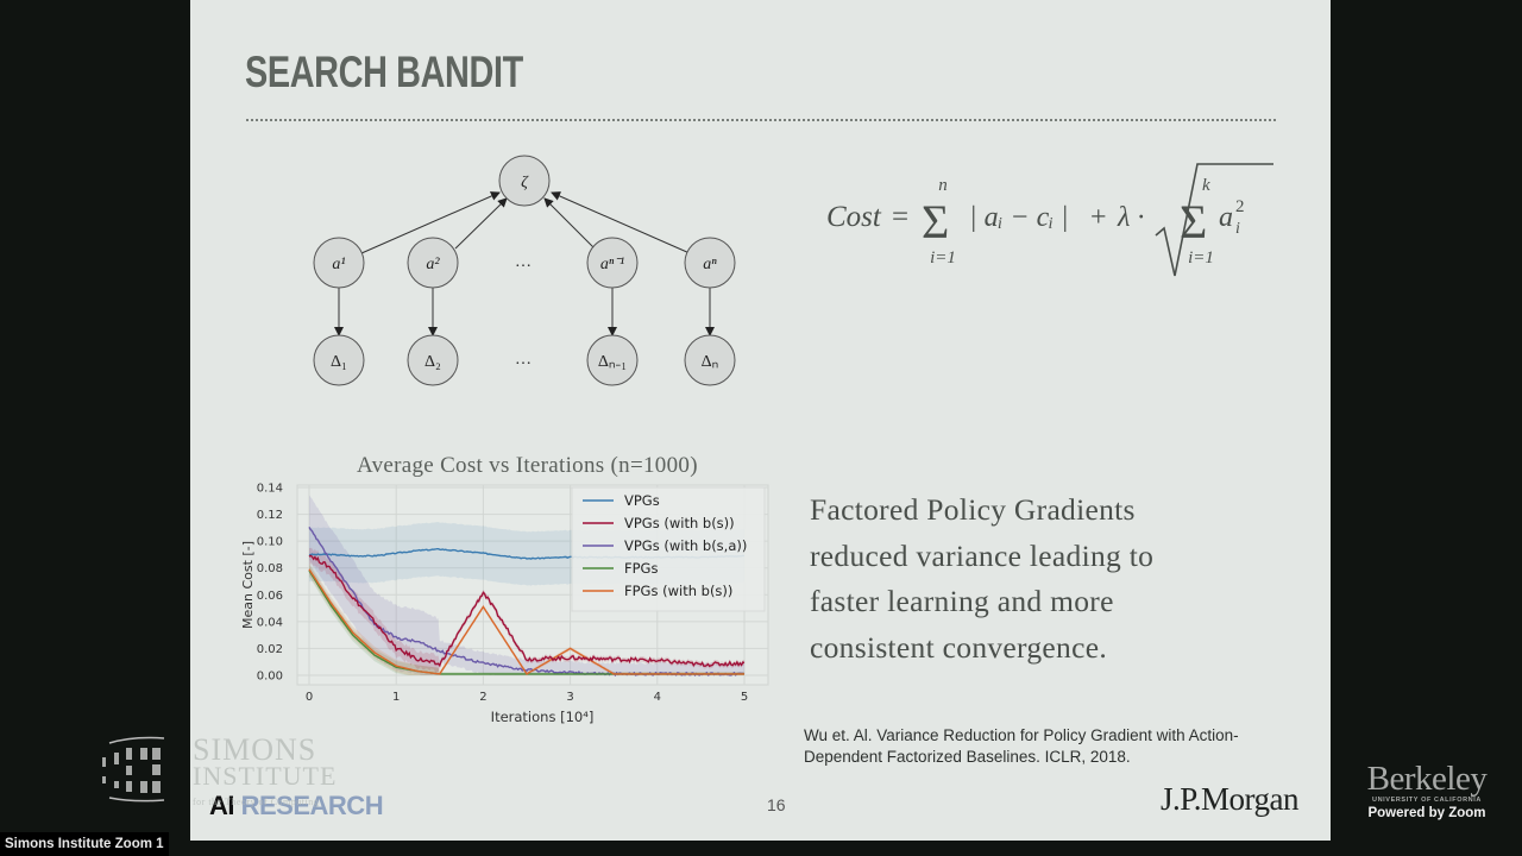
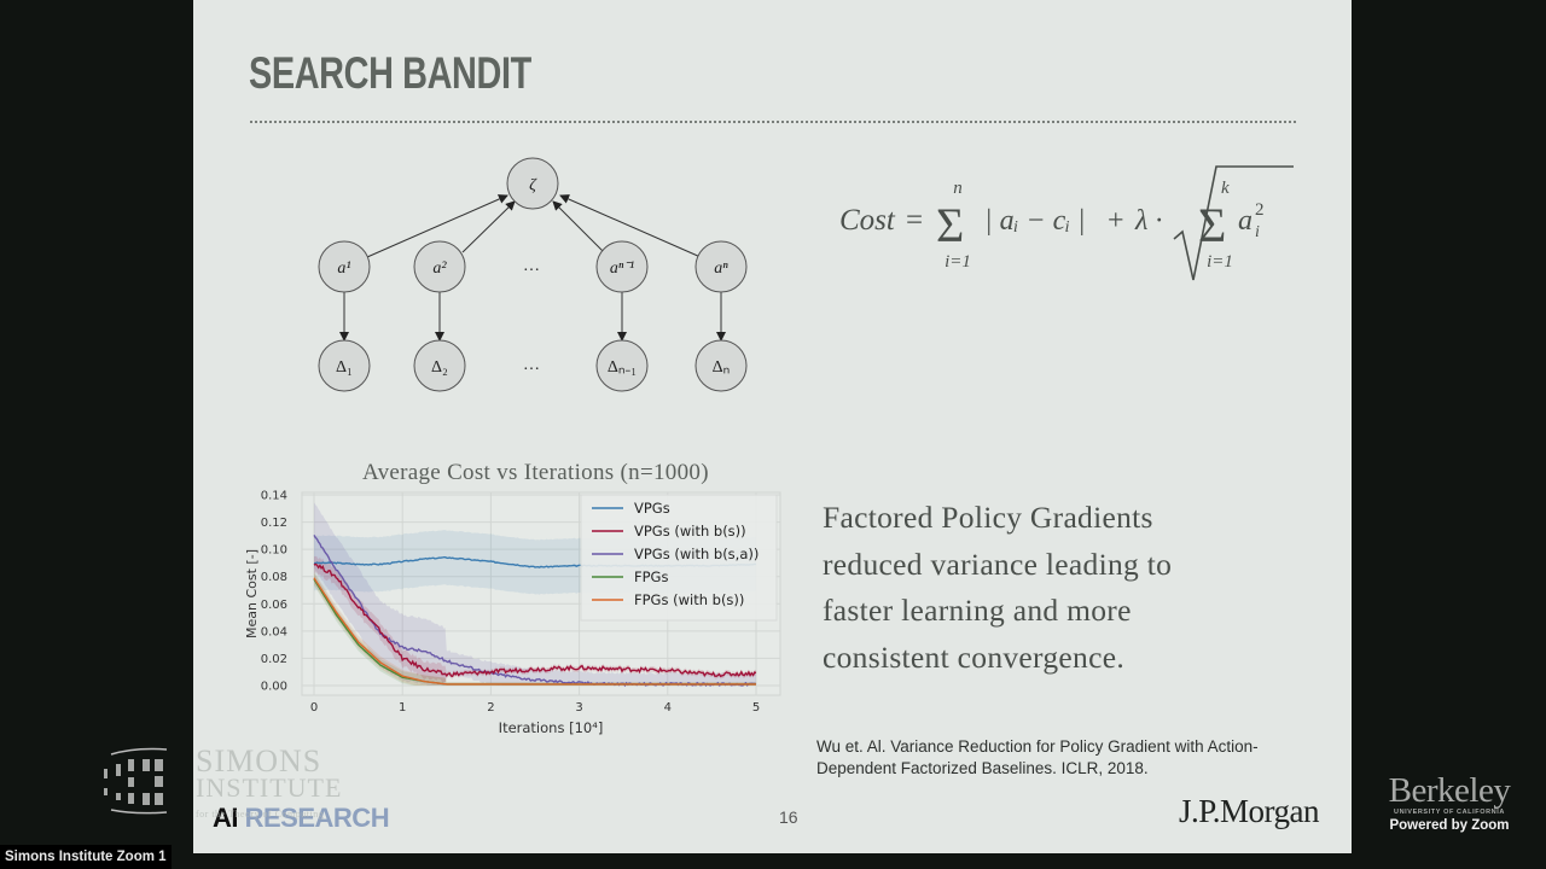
VPGs (with b(s))/2: 0.062 -> 0.010
FPGs (with b(s))/2: 0.051 -> 0.001
FPGs (with b(s))/3: 0.020 -> 0.001
